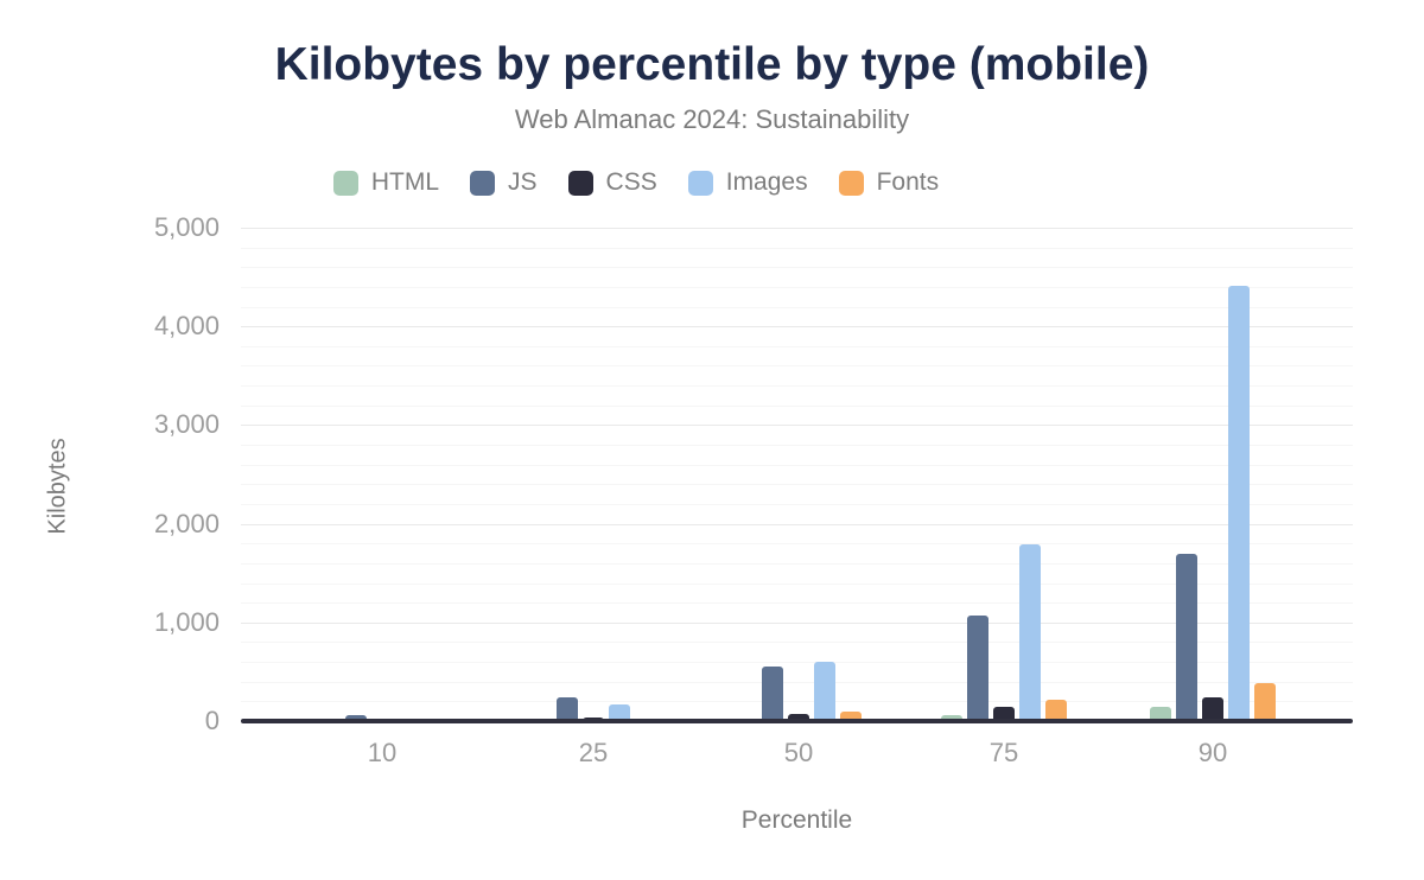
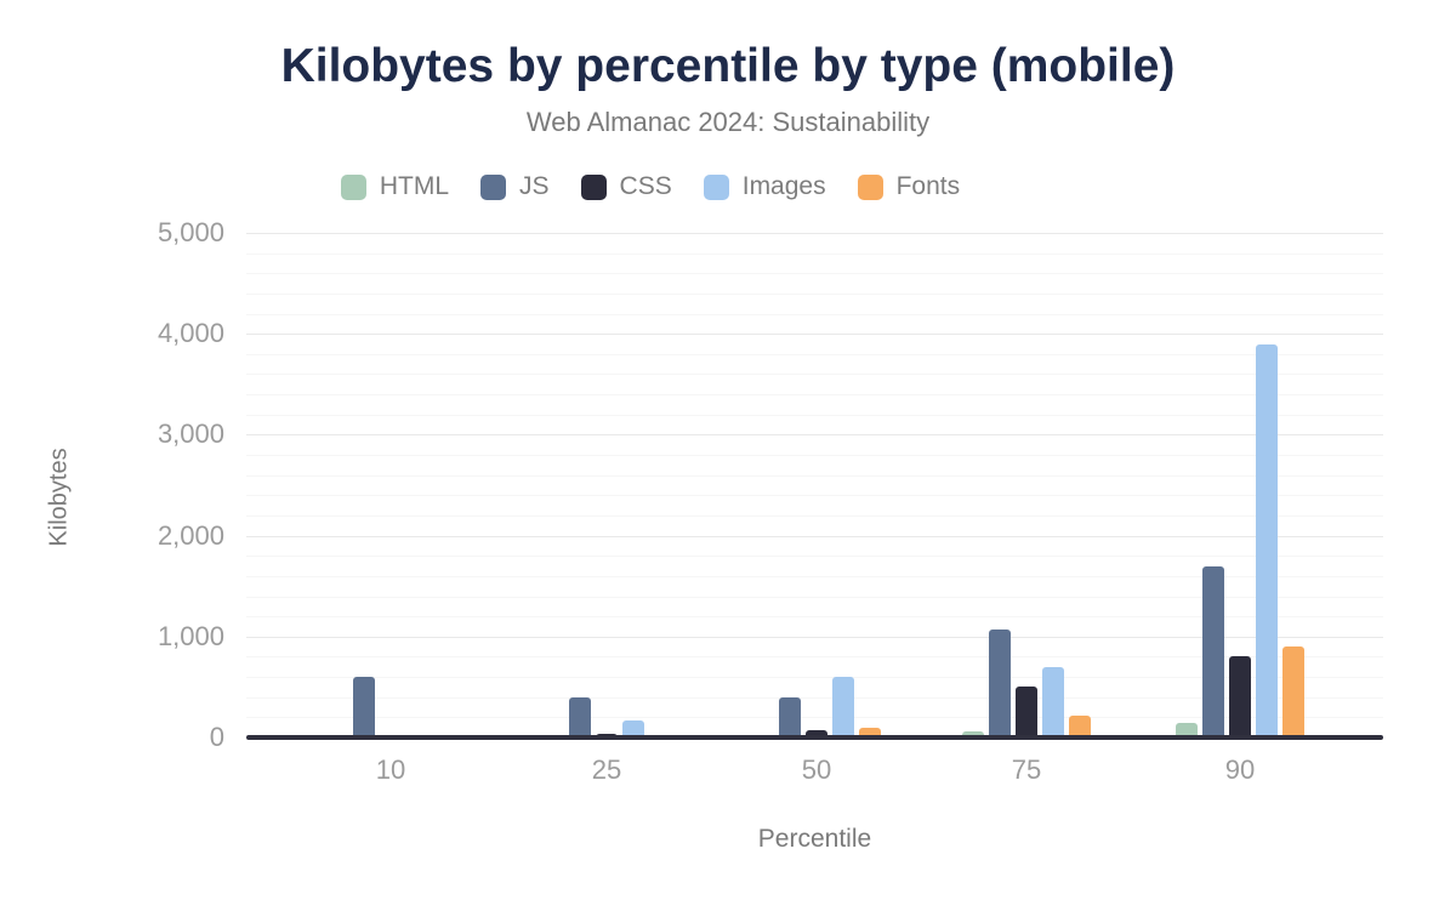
JS/10: 100 -> 600
JS/25: 200 -> 400
JS/50: 600 -> 400
CSS/75: 200 -> 500
Images/75: 1800 -> 700
CSS/90: 200 -> 800
Images/90: 4400 -> 3900
Fonts/90: 400 -> 900
